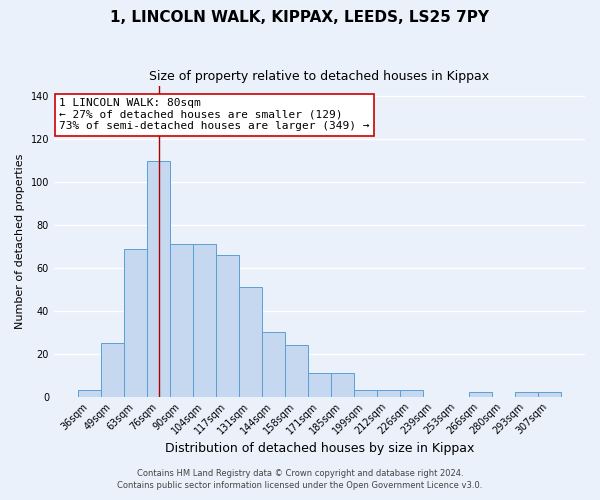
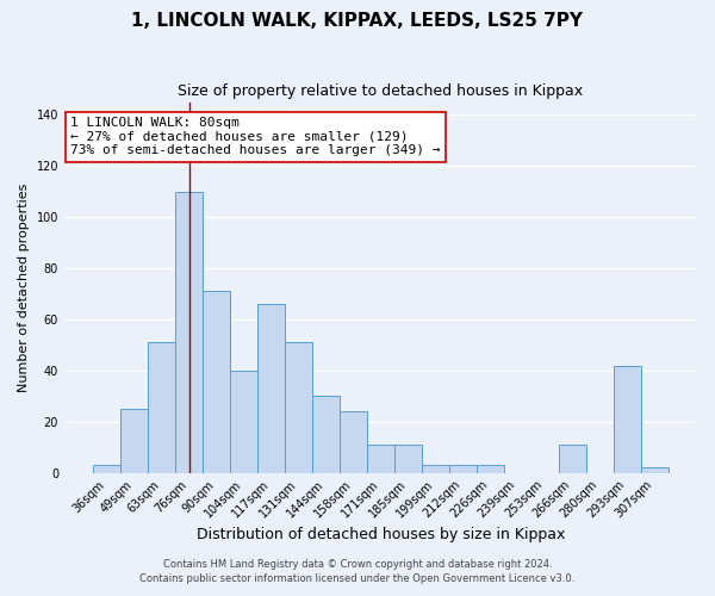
63sqm: 69 -> 51
104sqm: 71 -> 40
266sqm: 2 -> 11
293sqm: 2 -> 42
